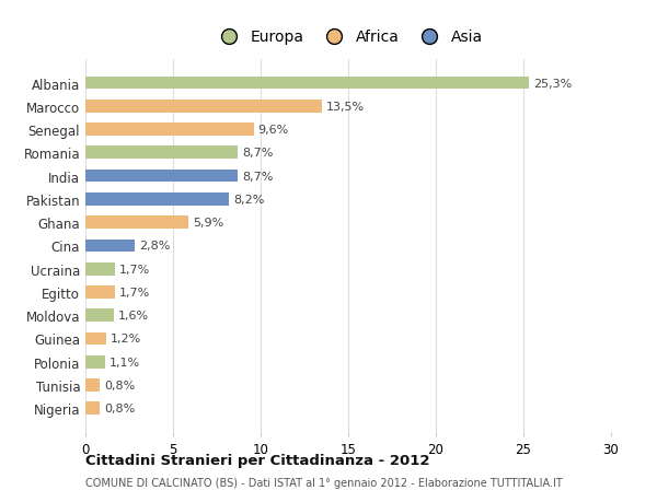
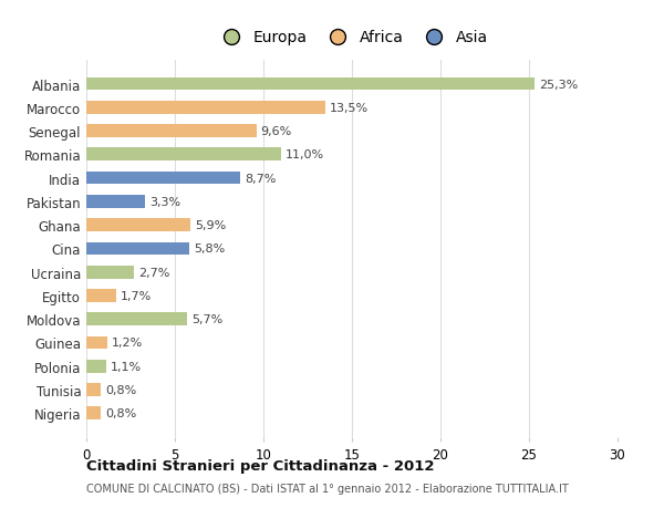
Romania: 8,7% -> 11,0%
Pakistan: 8,2% -> 3,3%
Cina: 2,8% -> 5,8%
Ucraina: 1,7% -> 2,7%
Moldova: 1,6% -> 5,7%
